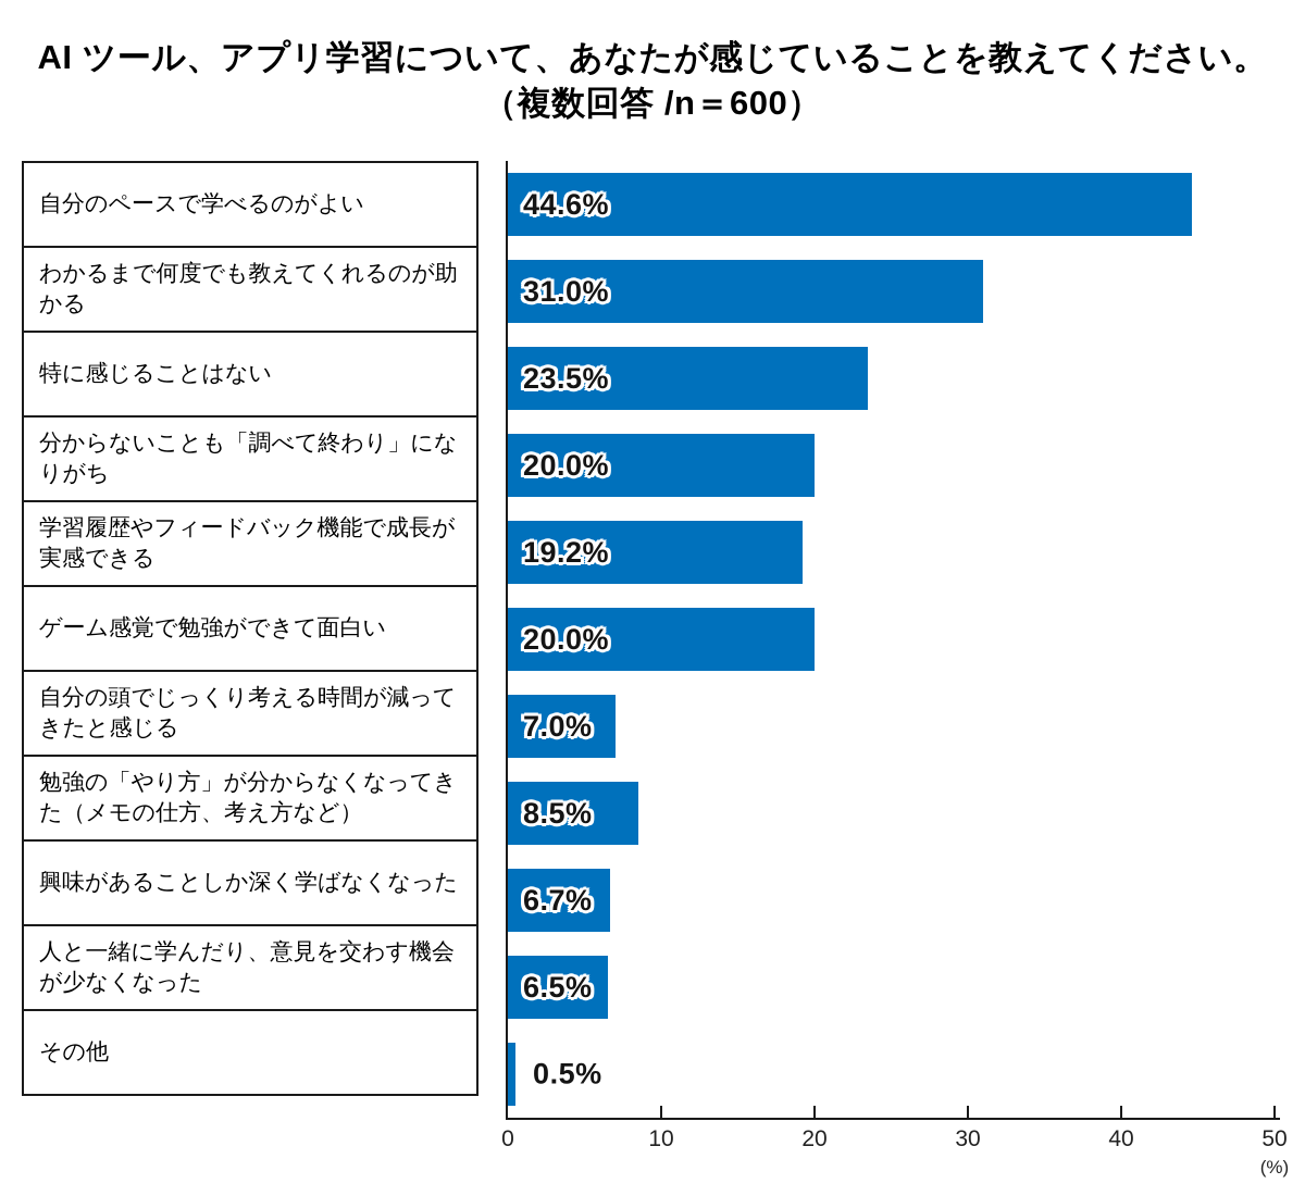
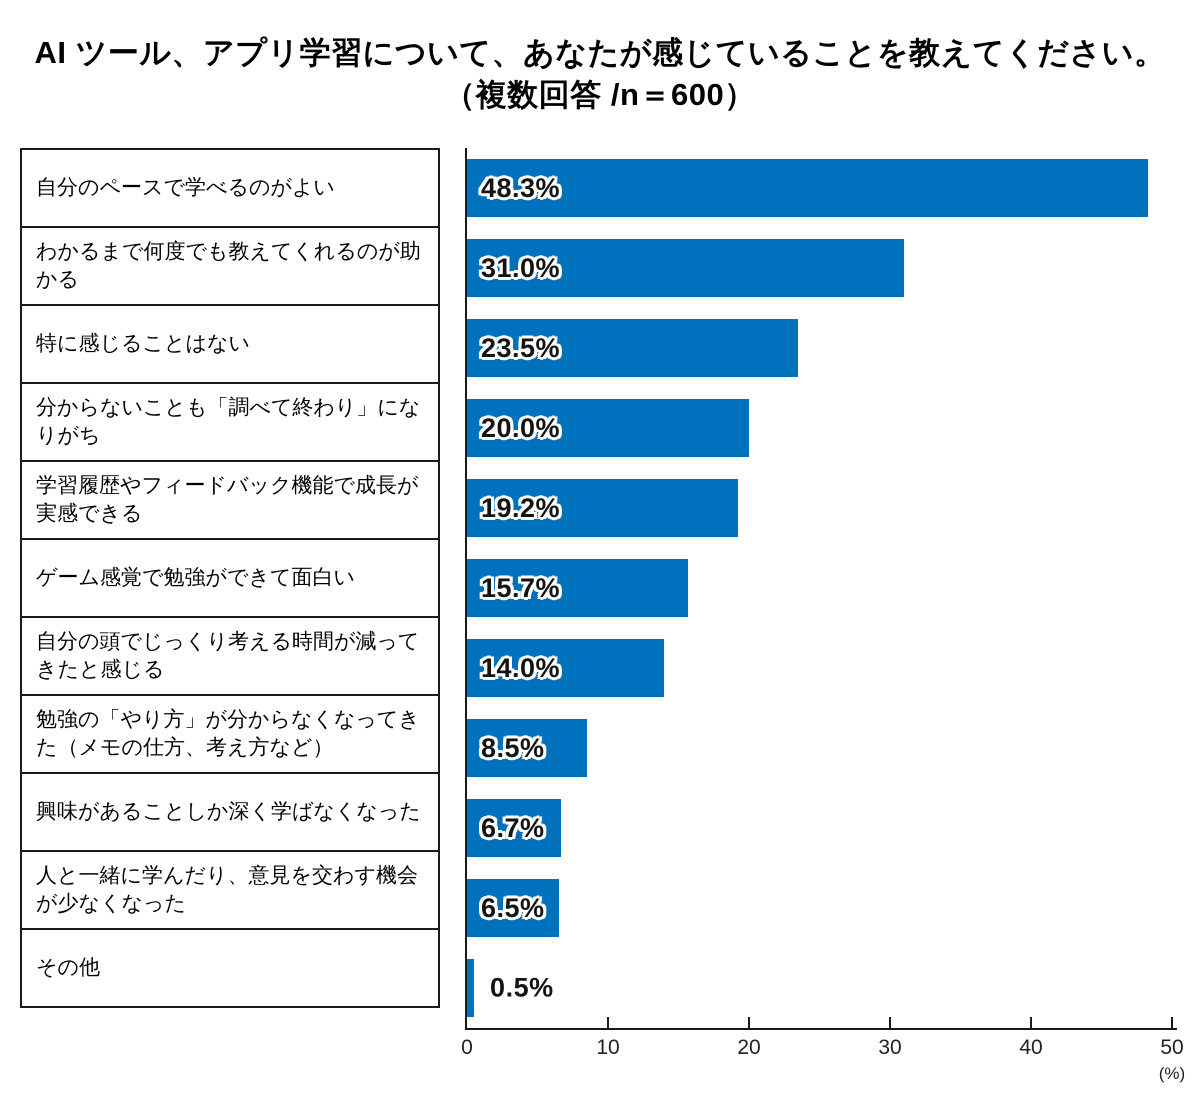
自分のペースで学べるのがよい: 44.6% -> 48.3%
ゲーム感覚で勉強ができて面白い: 20.0% -> 15.7%
自分の頭でじっくり考える時間が減ってきたと感じる: 7.0% -> 14.0%
